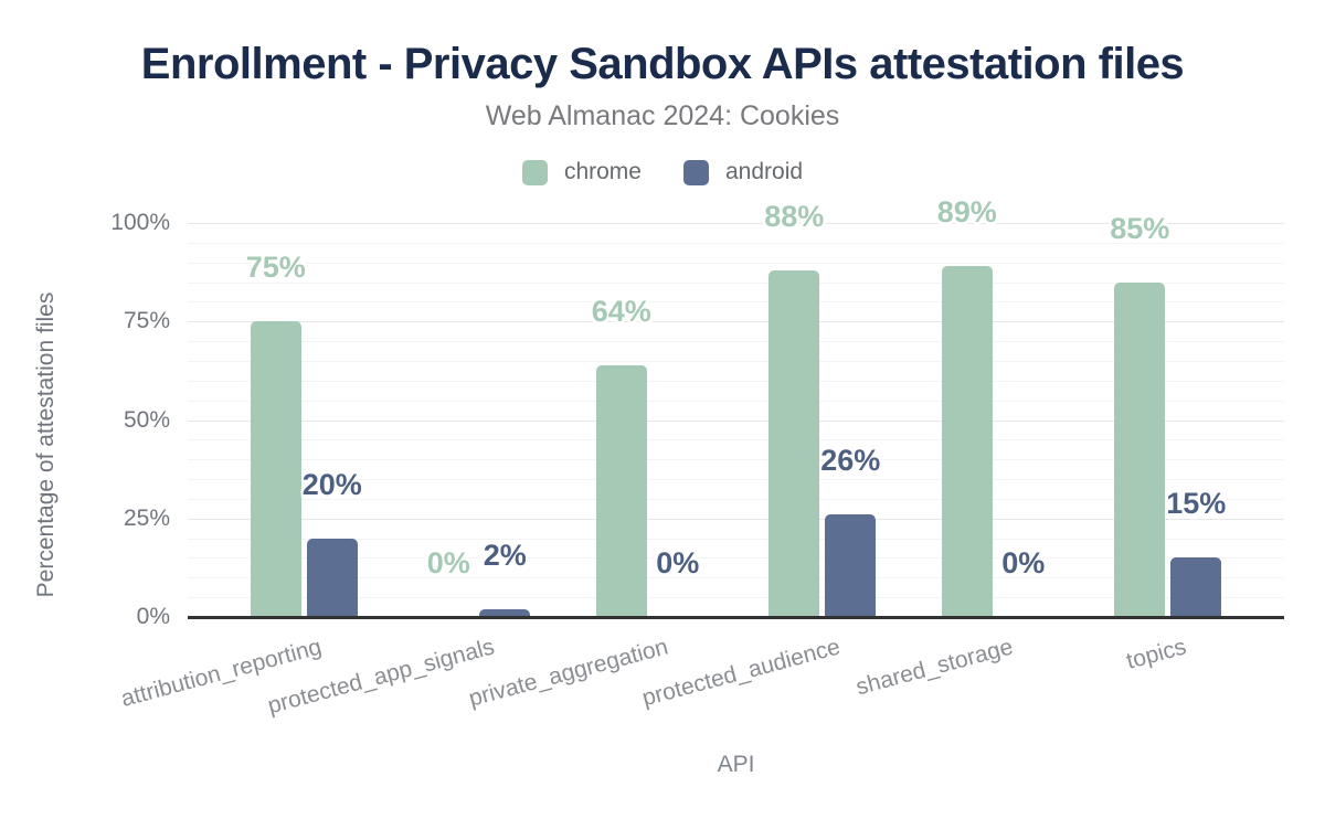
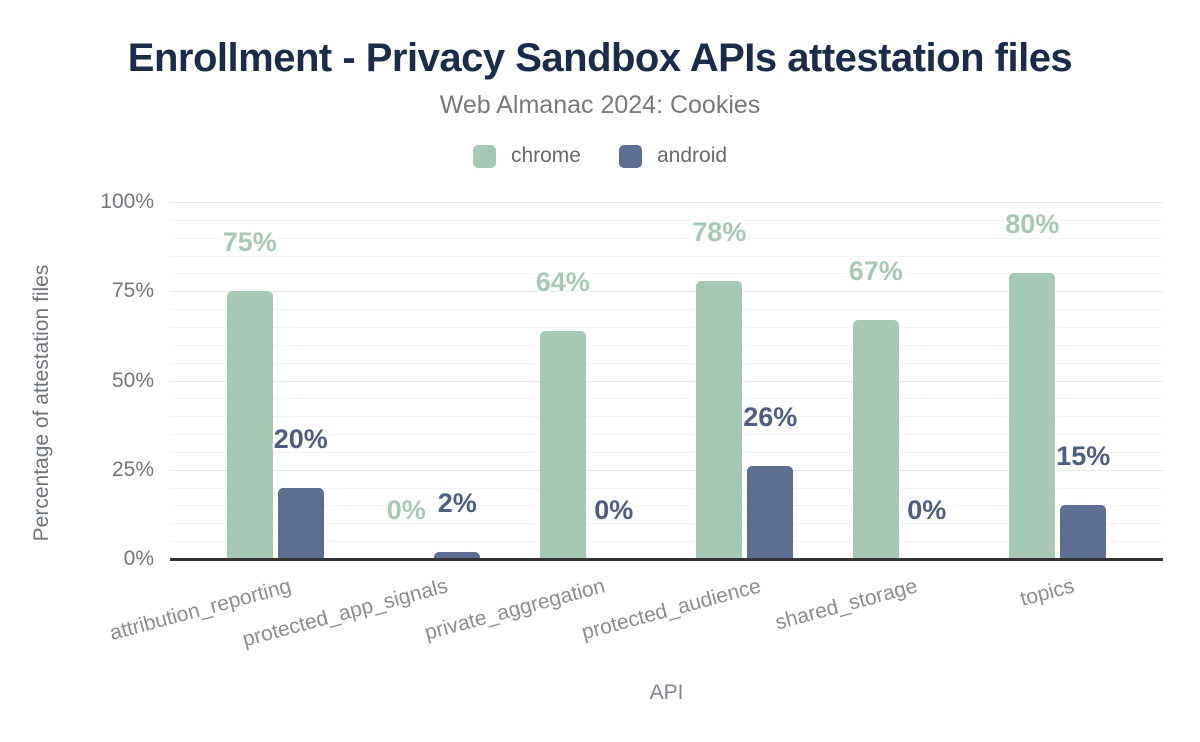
chrome/protected_audience: 88% -> 78%
chrome/shared_storage: 89% -> 67%
chrome/topics: 85% -> 80%
